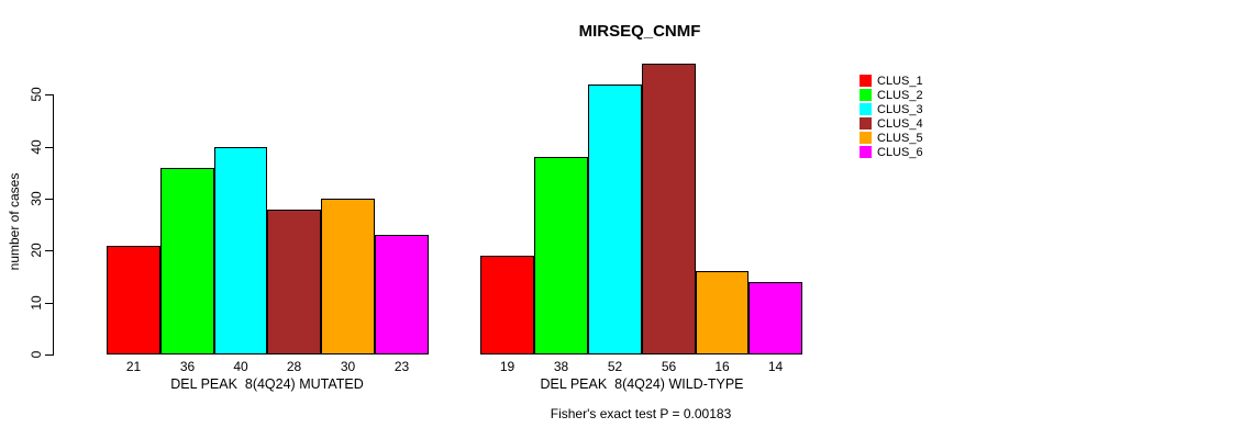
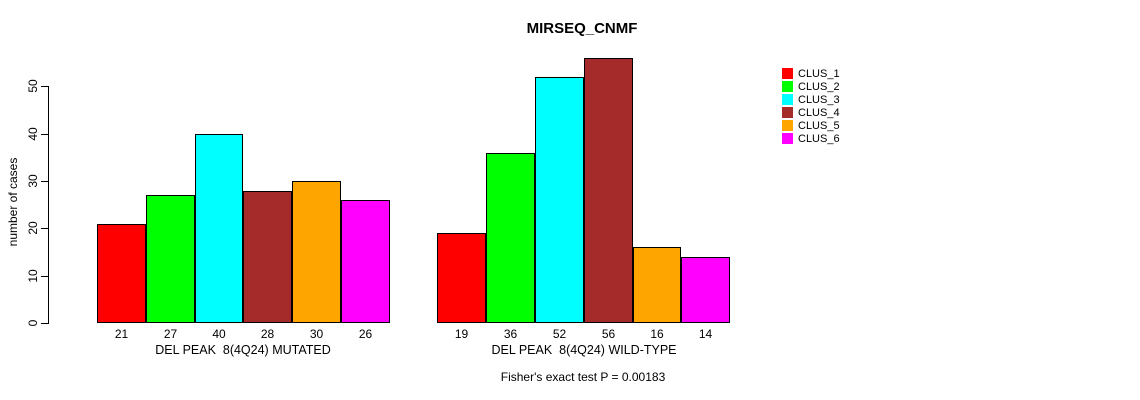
CLUS_2/DEL PEAK 8(4Q24) MUTATED: 36 -> 27
CLUS_6/DEL PEAK 8(4Q24) MUTATED: 23 -> 26
CLUS_2/DEL PEAK 8(4Q24) WILD-TYPE: 38 -> 36
